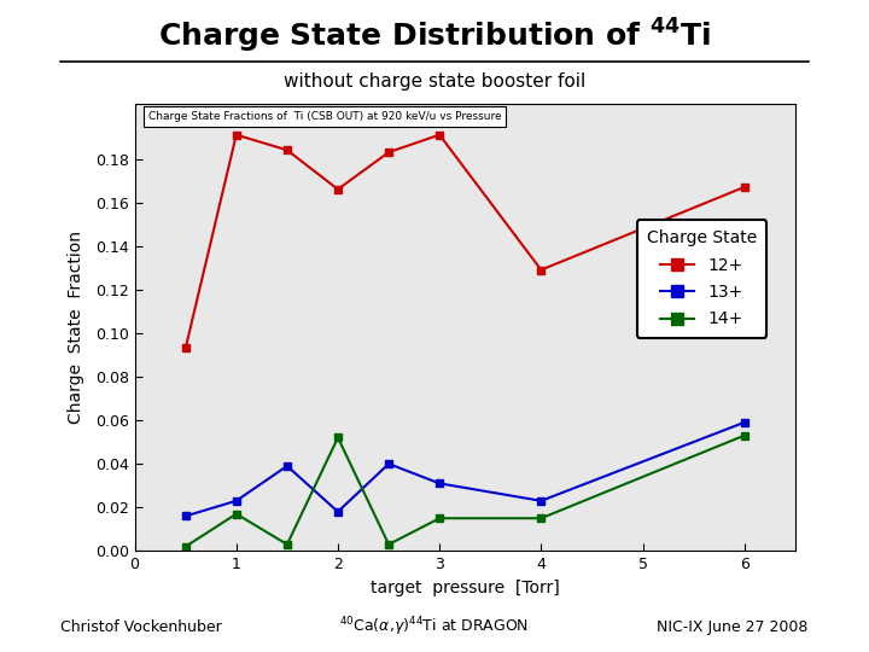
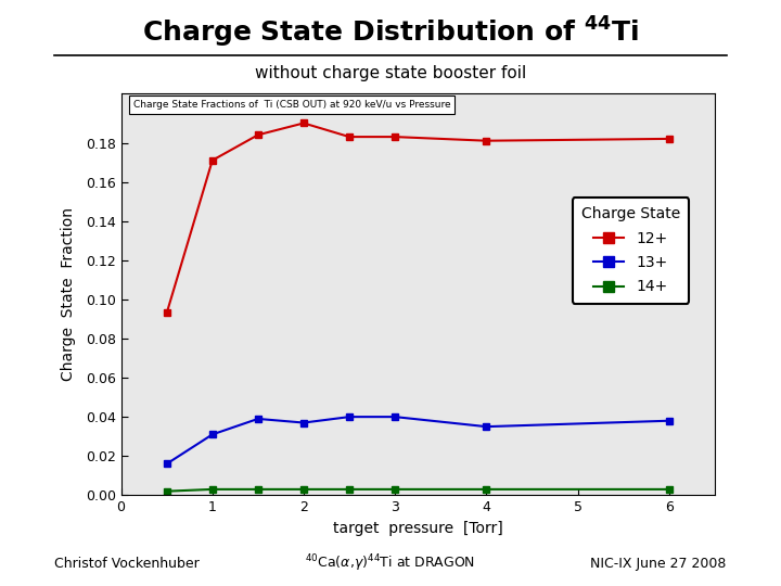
12+/1: 0.191 -> 0.171
13+/1: 0.023 -> 0.031
14+/1: 0.017 -> 0.003
12+/2: 0.166 -> 0.190
13+/2: 0.018 -> 0.037
14+/2: 0.052 -> 0.003
12+/3: 0.191 -> 0.183
13+/3: 0.031 -> 0.040
14+/3: 0.015 -> 0.003
12+/4: 0.129 -> 0.181
13+/4: 0.023 -> 0.035
14+/4: 0.015 -> 0.003
12+/6: 0.167 -> 0.182
13+/6: 0.059 -> 0.038
14+/6: 0.053 -> 0.003
